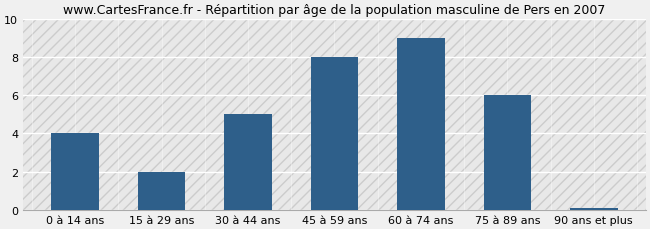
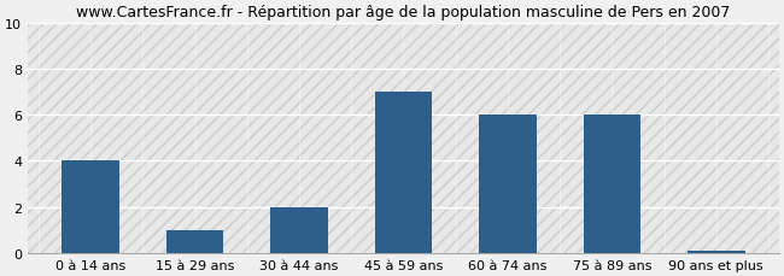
15 à 29 ans: 2.0 -> 1.0
30 à 44 ans: 5.0 -> 2.0
45 à 59 ans: 8.0 -> 7.0
60 à 74 ans: 9.0 -> 6.0
